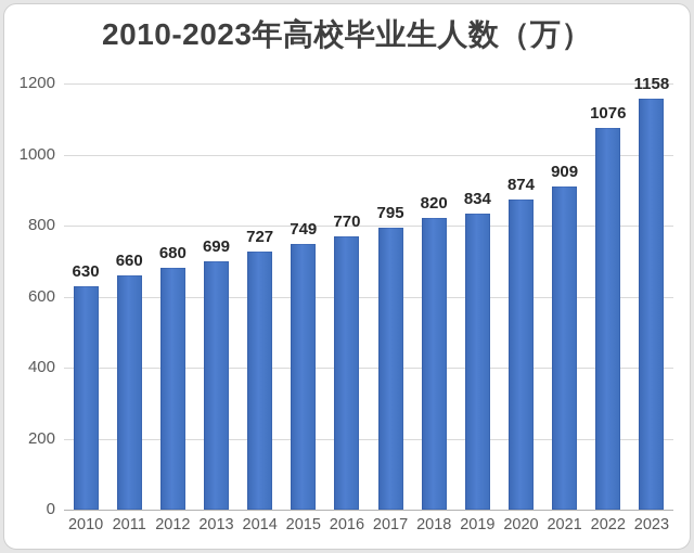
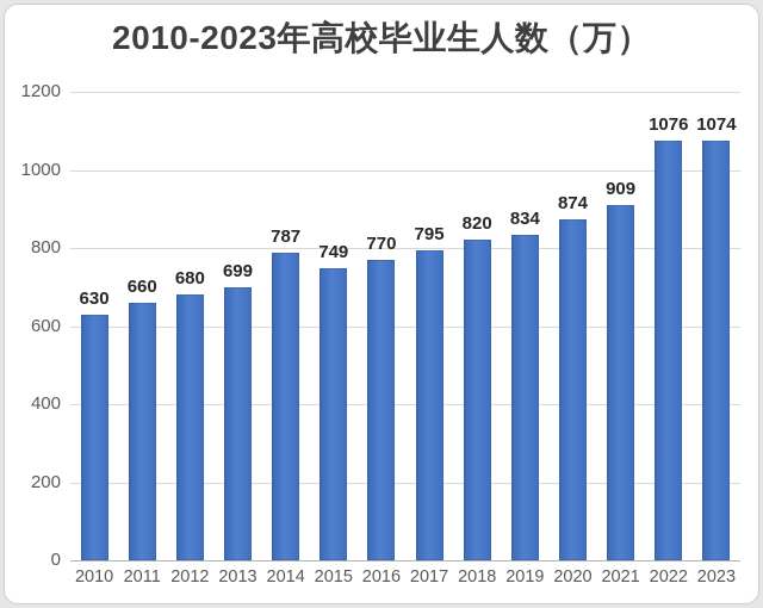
2014: 727 -> 787
2023: 1158 -> 1074
